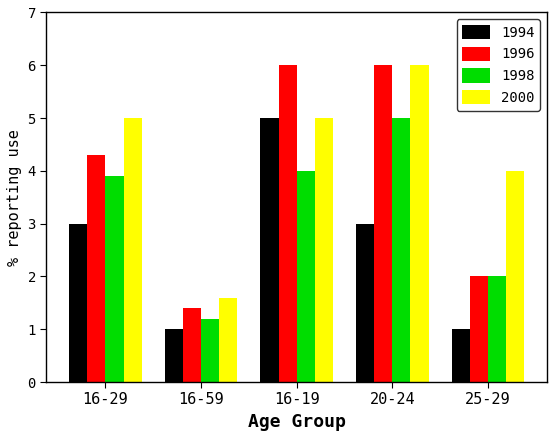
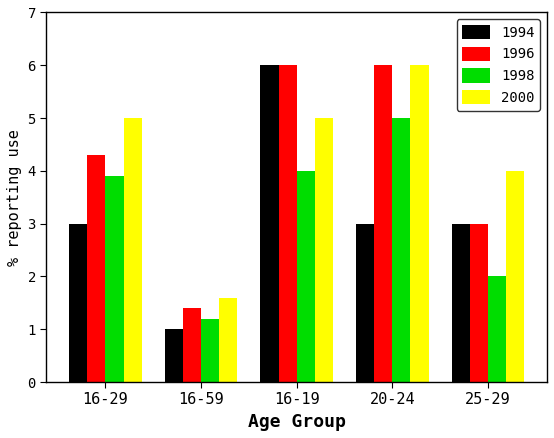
1994/16-19: 5 -> 6
1994/25-29: 1 -> 3
1996/25-29: 2.0 -> 3.0
